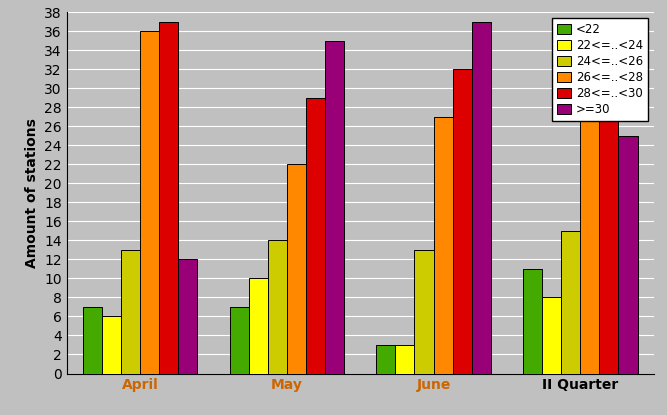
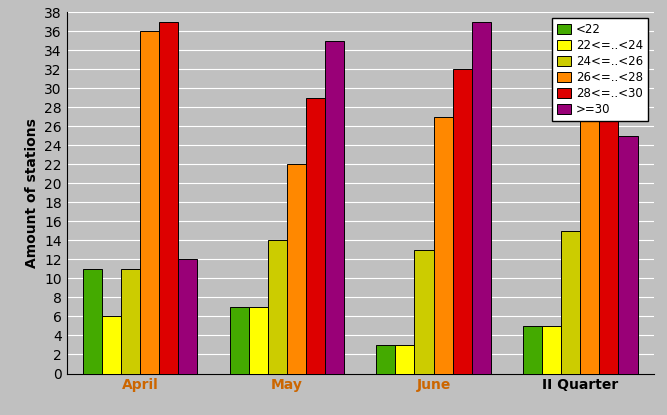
<22/April: 7 -> 11
24<=..<26/April: 13 -> 11
22<=..<24/May: 10 -> 7
<22/II Quarter: 11 -> 5
22<=..<24/II Quarter: 8 -> 5
